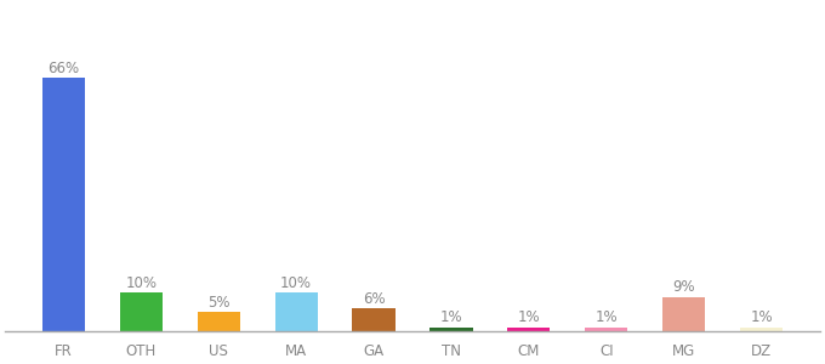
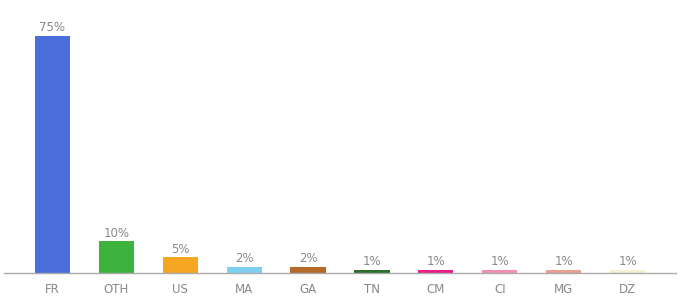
FR: 66% -> 75%
MA: 10% -> 2%
GA: 6% -> 2%
MG: 9% -> 1%
